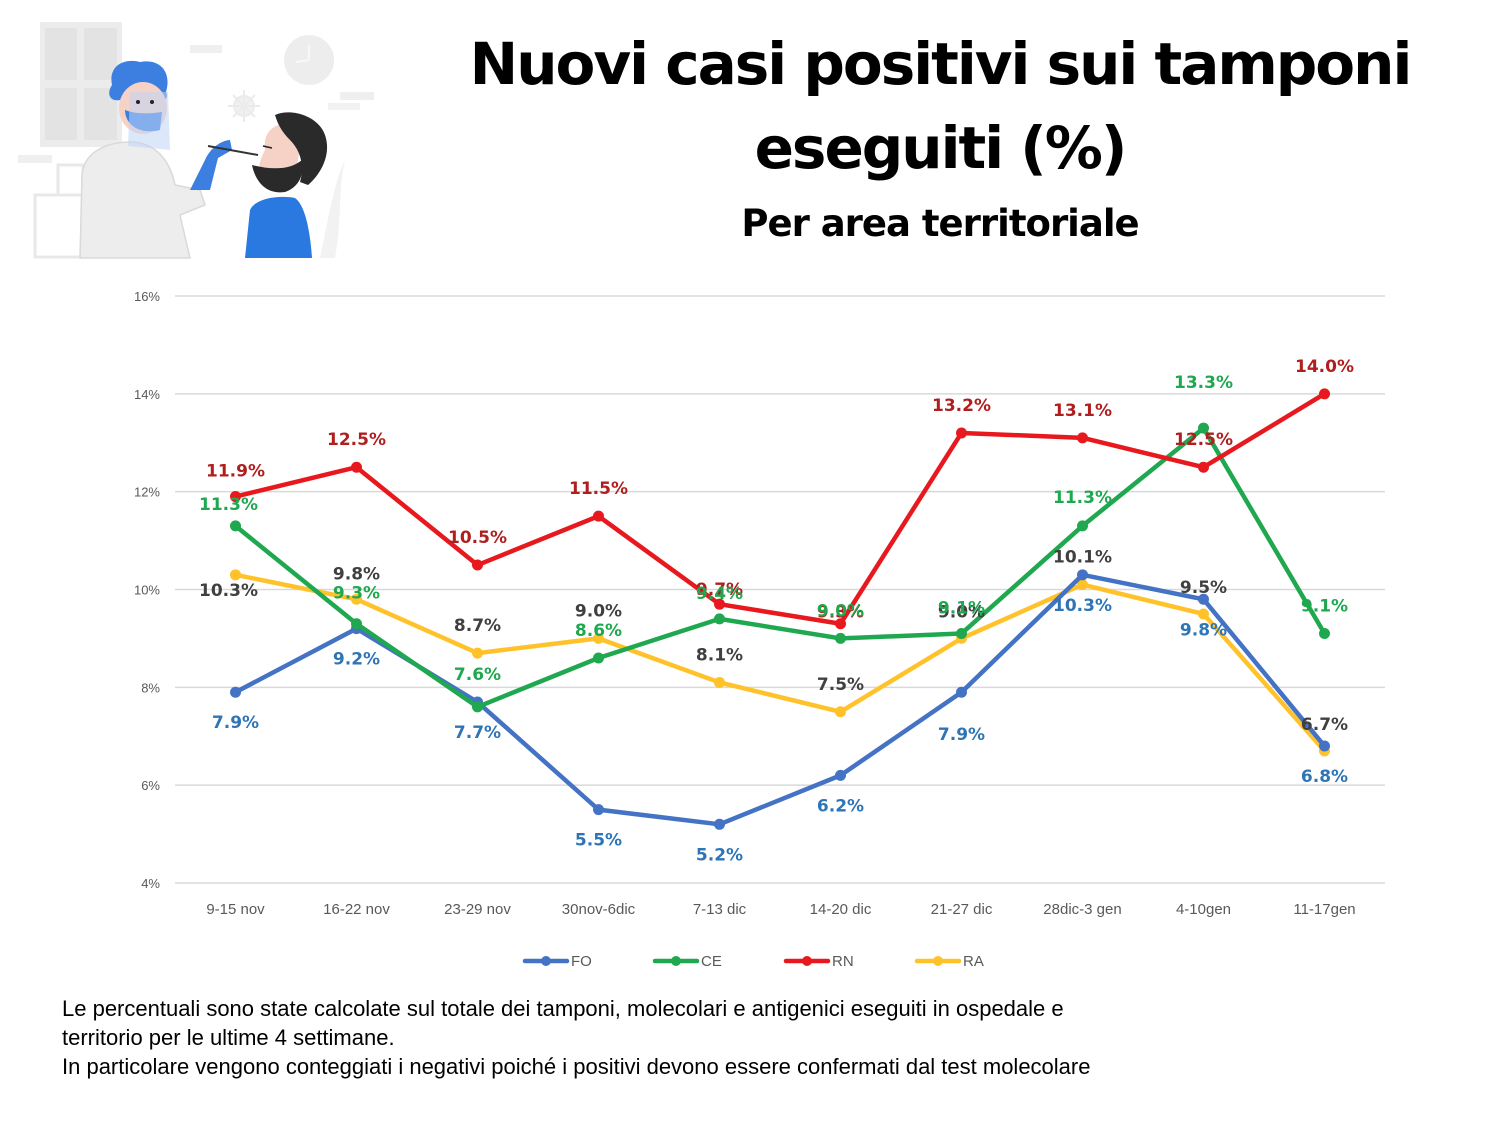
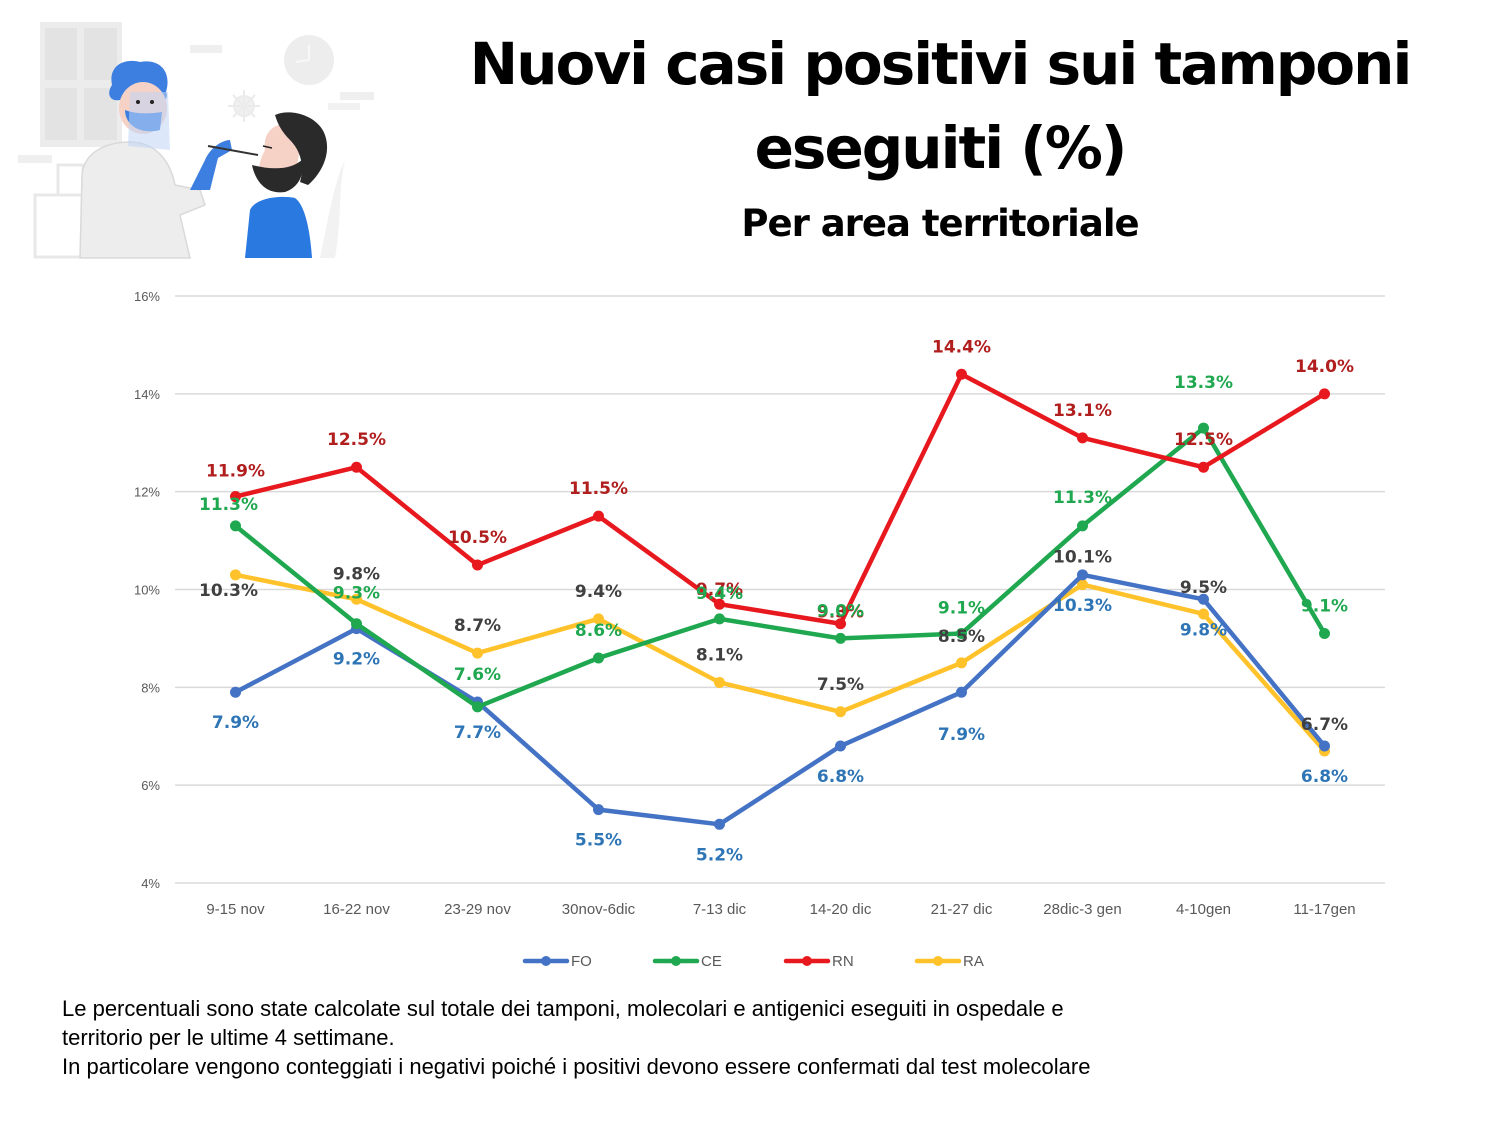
RA/30nov-6dic: 9.0% -> 9.4%
FO/14-20 dic: 6.2% -> 6.8%
RN/21-27 dic: 13.2% -> 14.4%
RA/21-27 dic: 9.0% -> 8.5%
